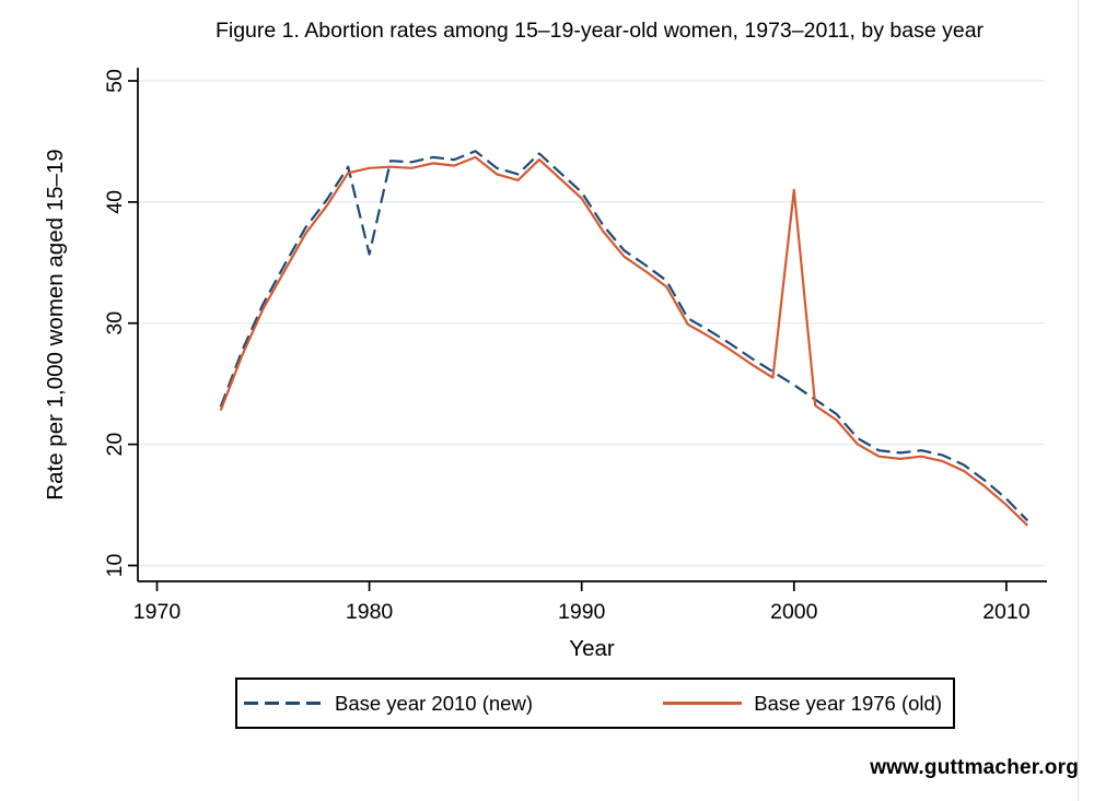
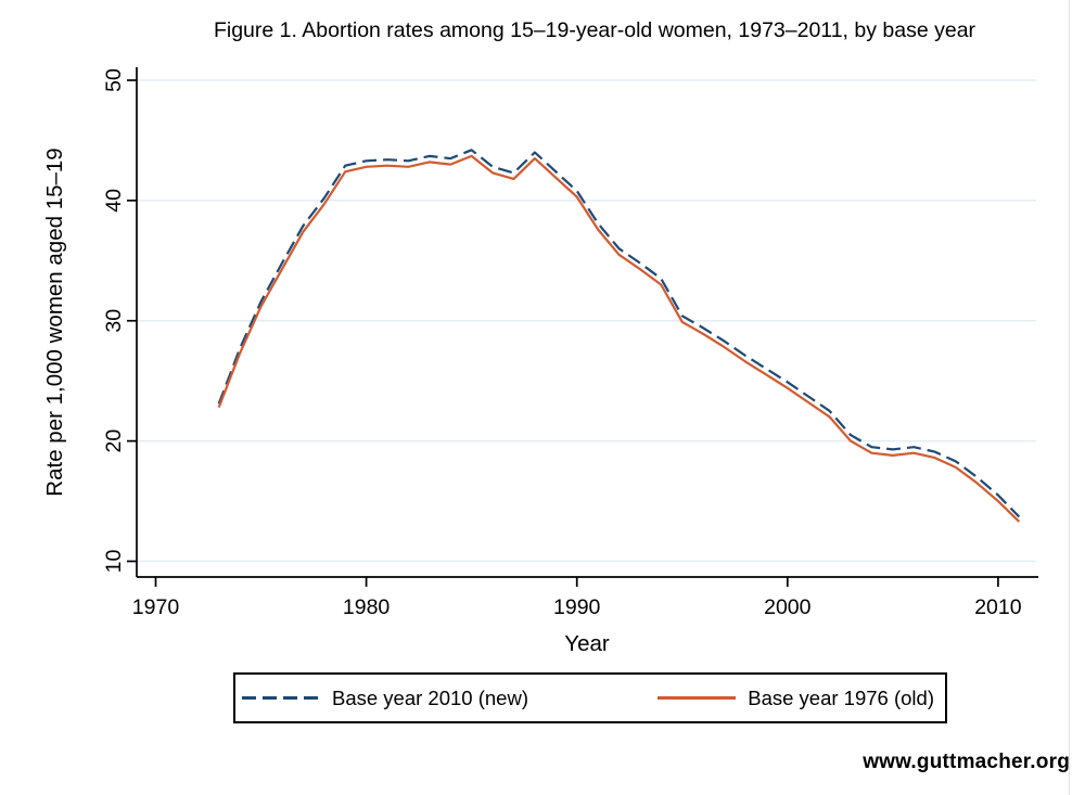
Base year 2010 (new)/1980: 35.7 -> 43.3
Base year 1976 (old)/2000: 41.0 -> 24.4
